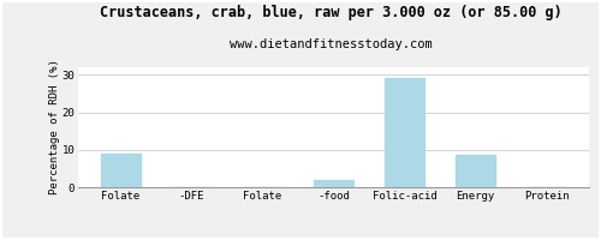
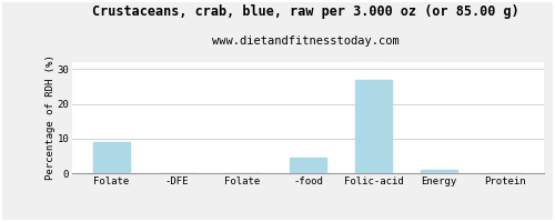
-food: 2.0 -> 4.5
Folic-acid: 29.0 -> 27.0
Energy: 8.5 -> 1.0
